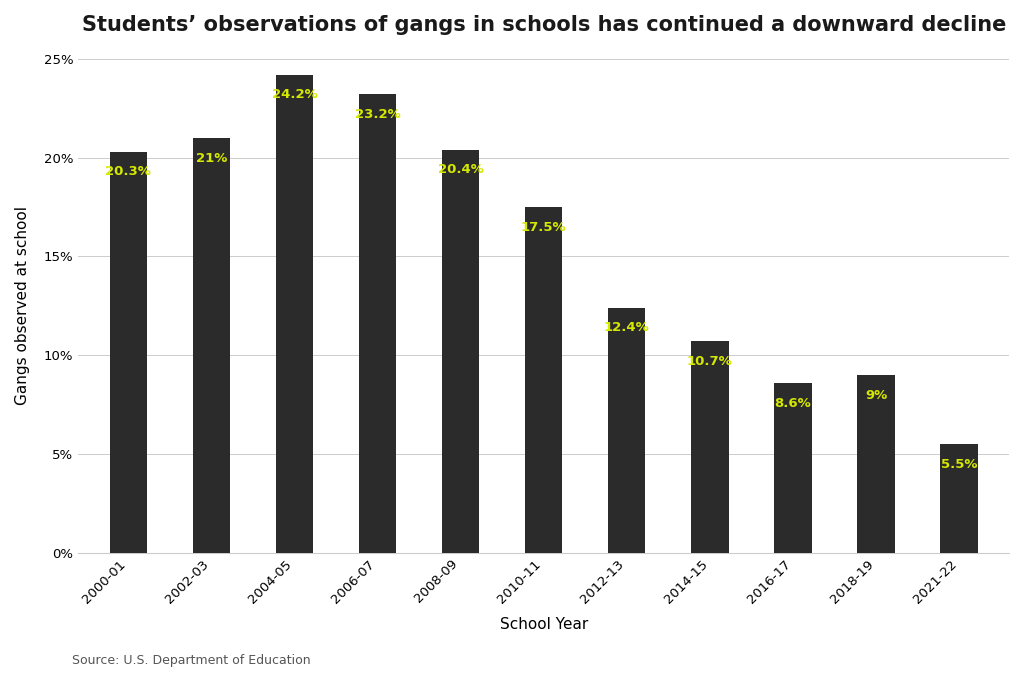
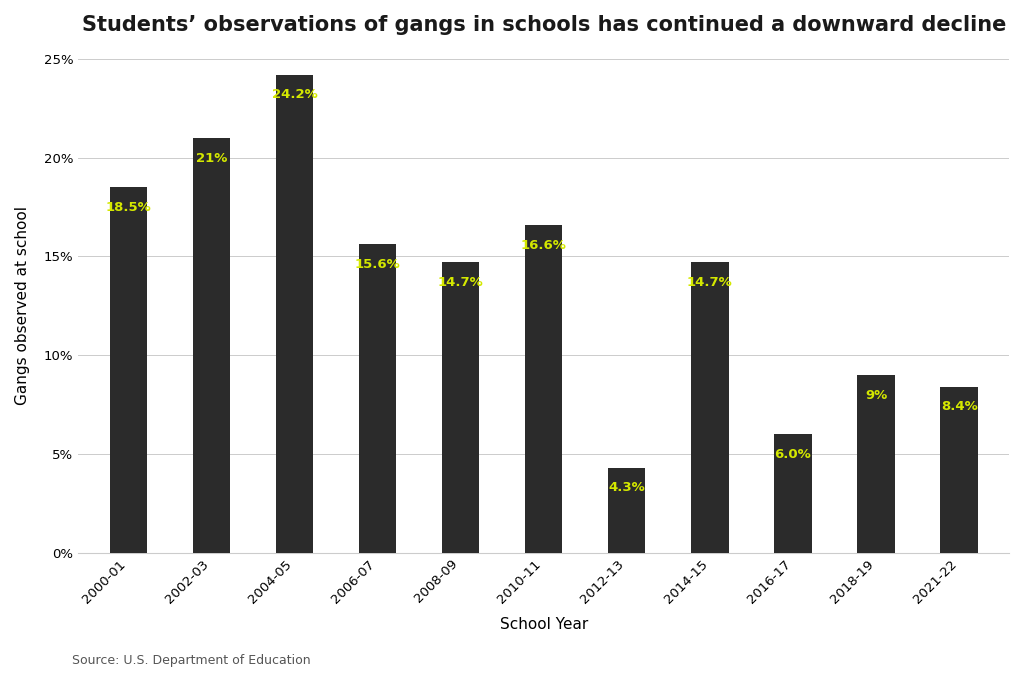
2000-01: 20.3% -> 18.5%
2006-07: 23.2% -> 15.6%
2008-09: 20.4% -> 14.7%
2010-11: 17.5% -> 16.6%
2012-13: 12.4% -> 4.3%
2014-15: 10.7% -> 14.7%
2016-17: 8.6% -> 6.0%
2021-22: 5.5% -> 8.4%
